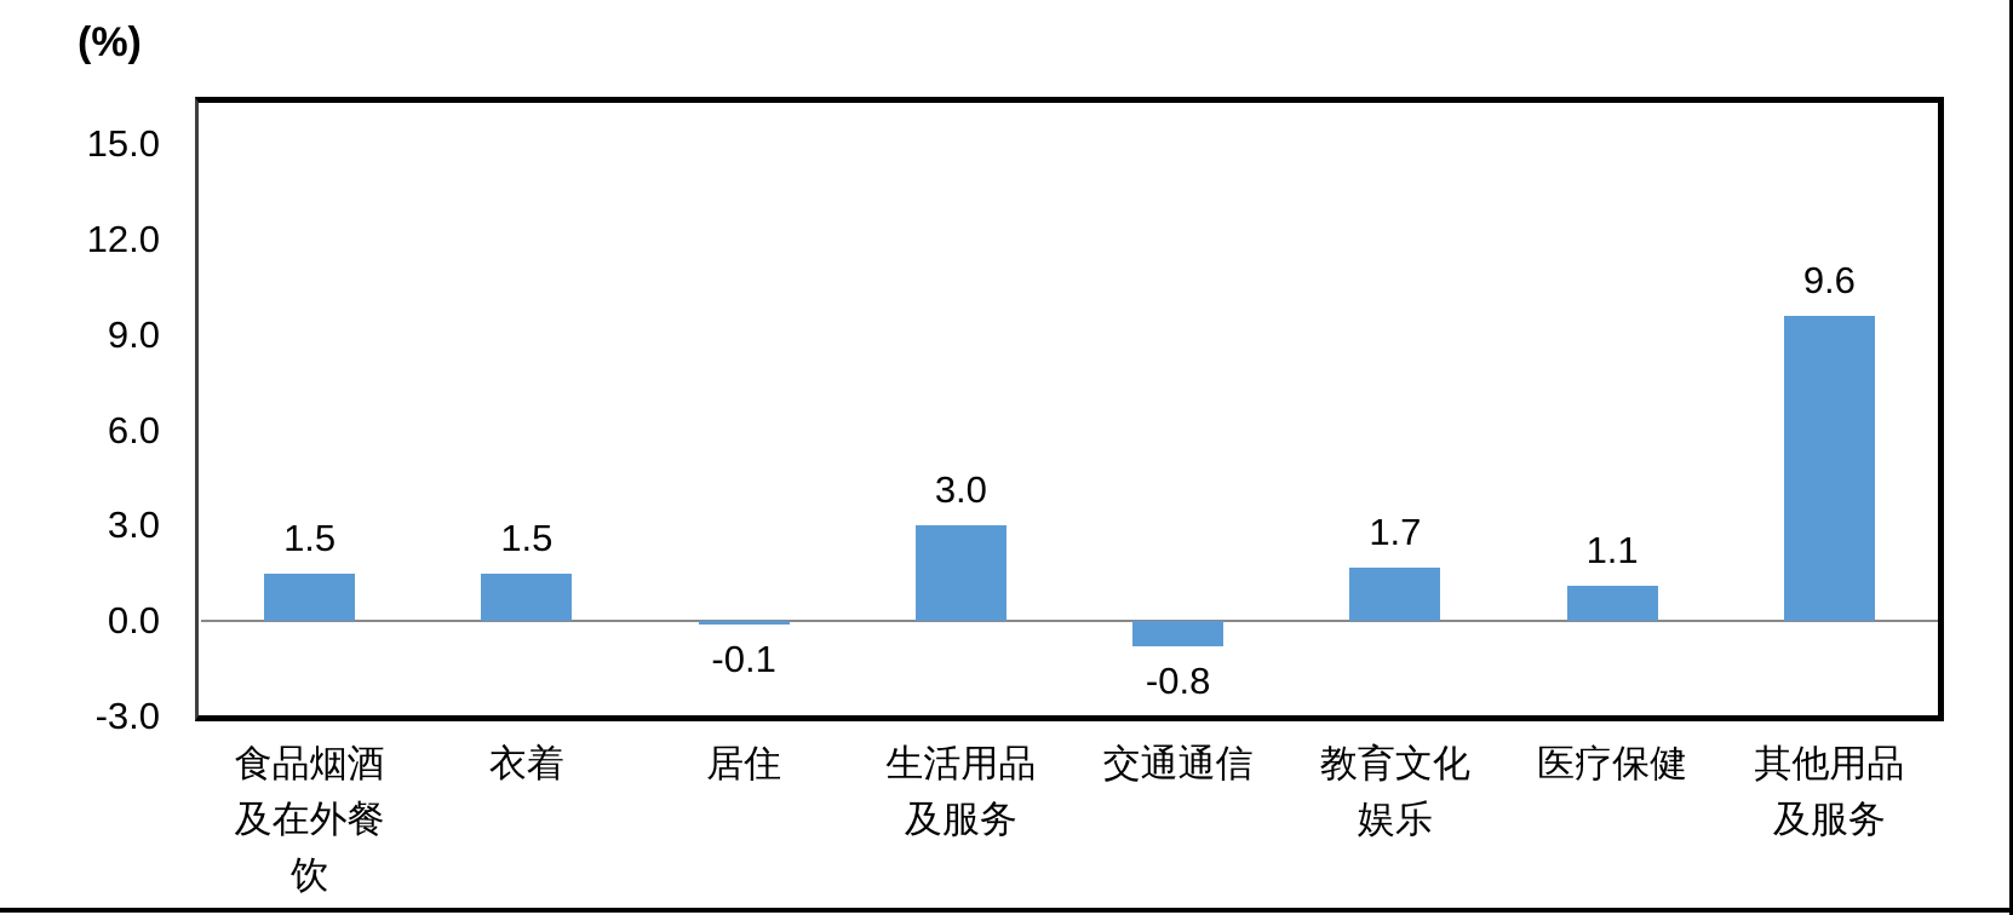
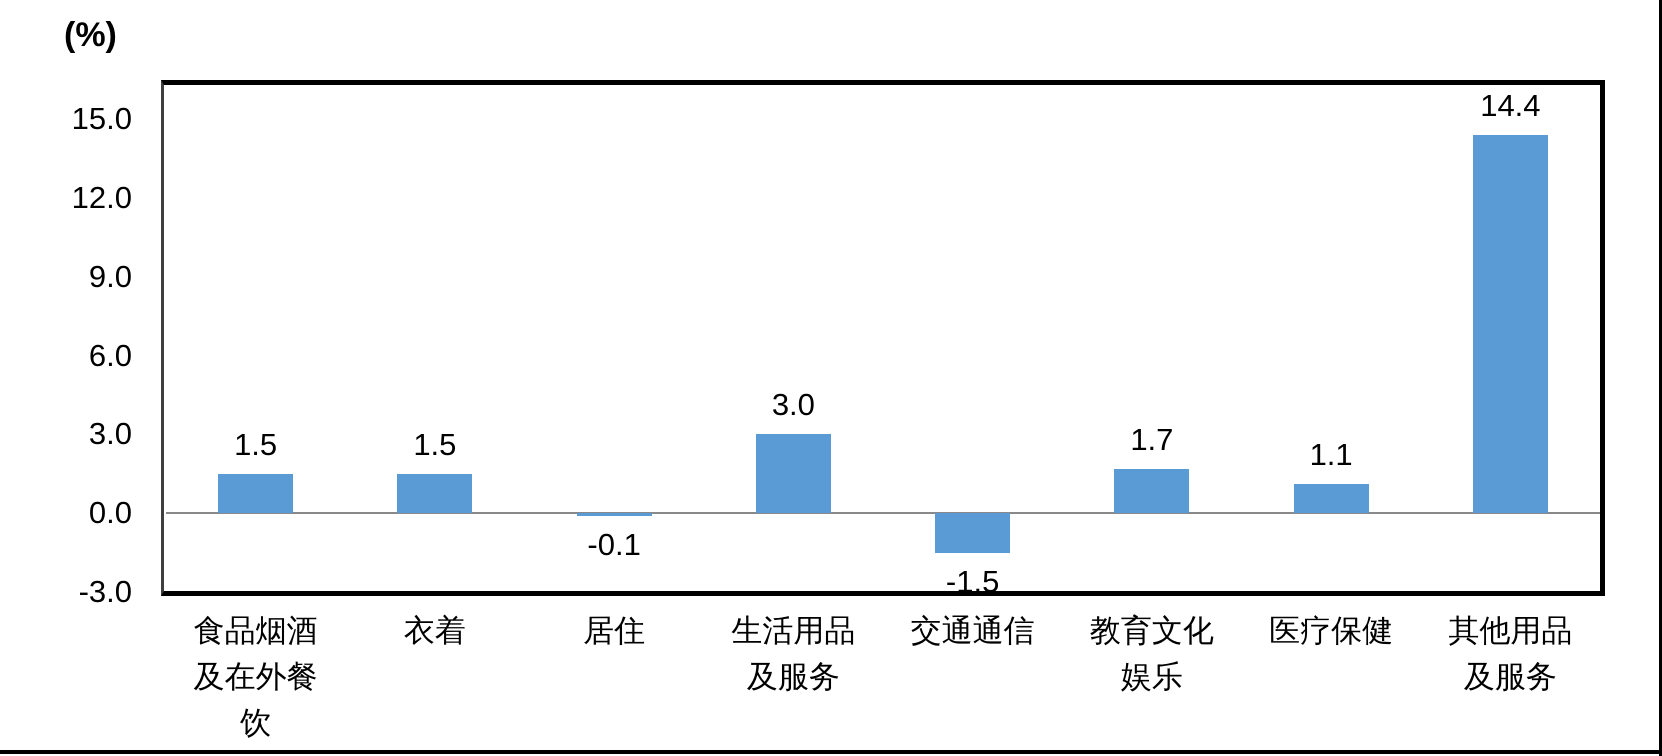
交通通信: -0.8 -> -1.5
其他用品 及服务: 9.6 -> 14.4
